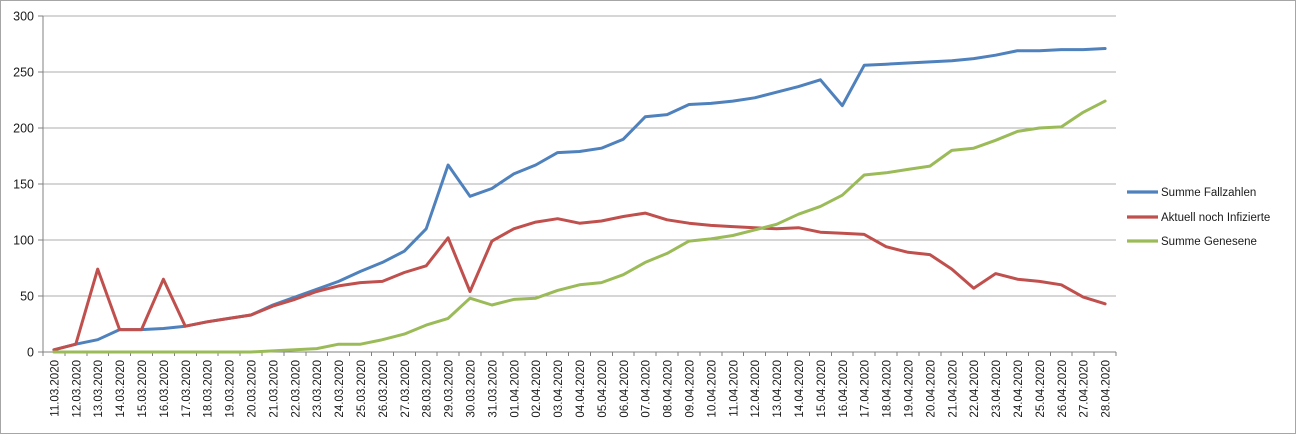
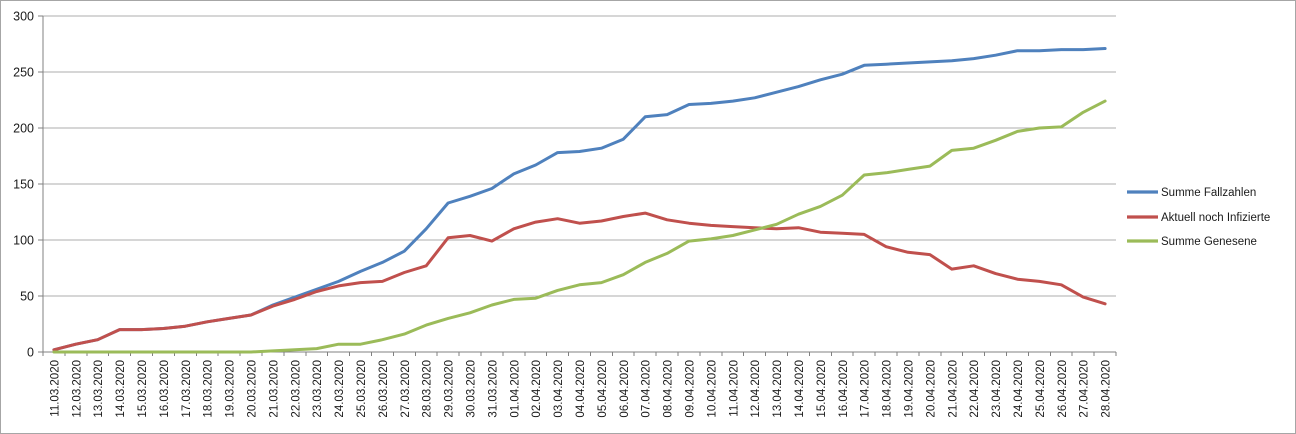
Aktuell noch Infizierte/13.03.2020: 74 -> 11
Aktuell noch Infizierte/16.03.2020: 65 -> 21
Summe Fallzahlen/29.03.2020: 167 -> 133
Aktuell noch Infizierte/30.03.2020: 54 -> 104
Summe Genesene/30.03.2020: 48 -> 35
Summe Fallzahlen/16.04.2020: 220 -> 248
Aktuell noch Infizierte/22.04.2020: 57 -> 77
